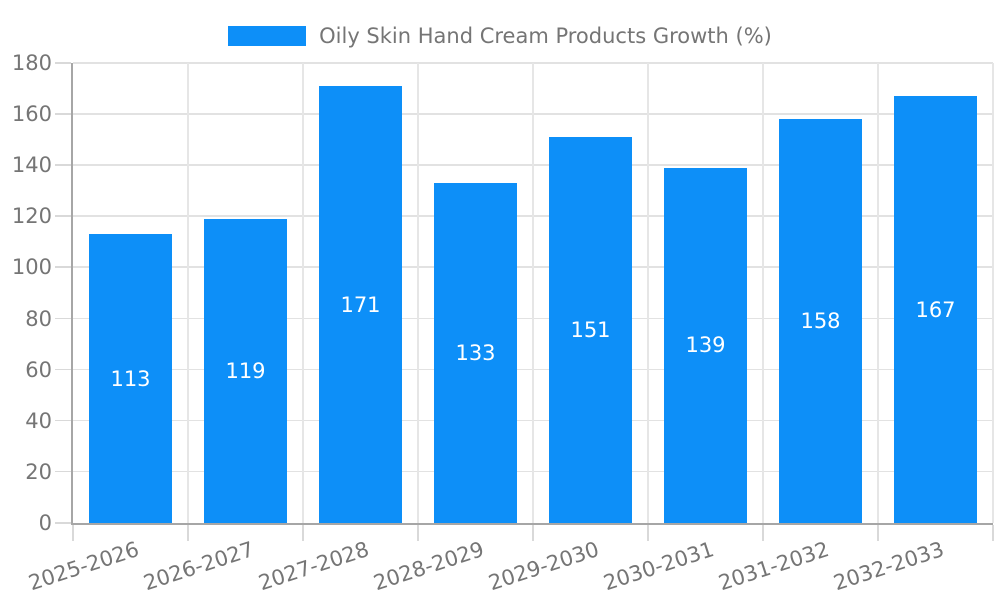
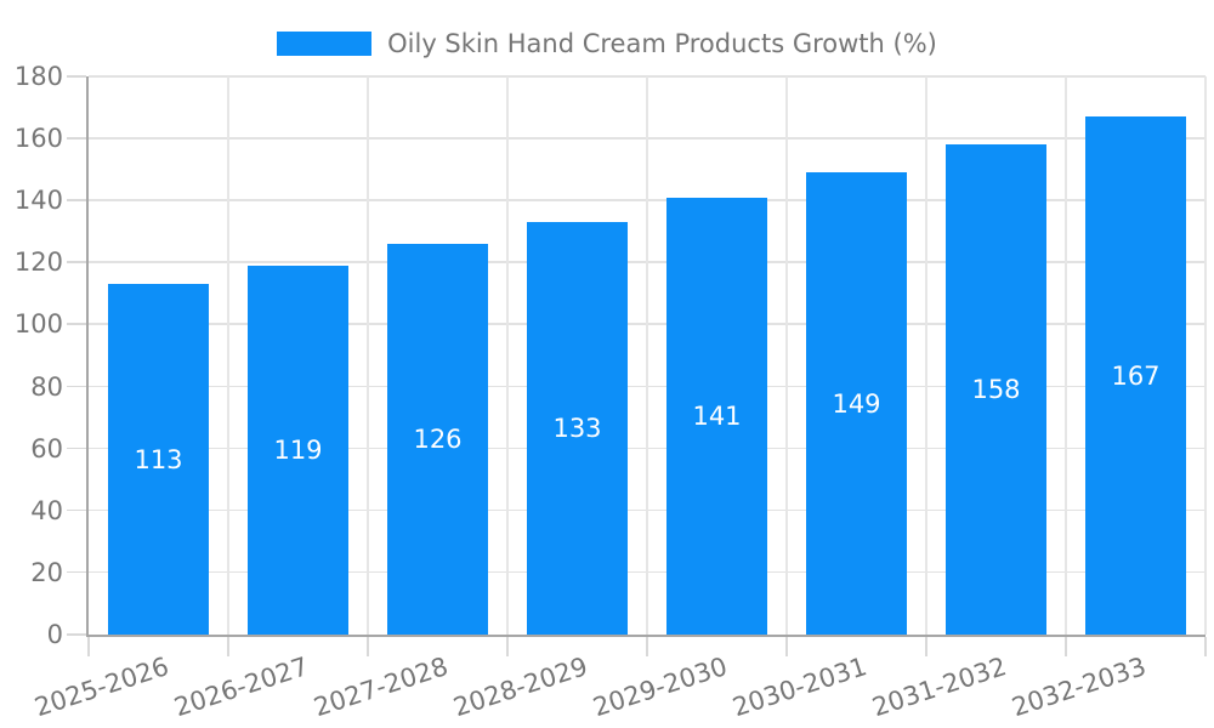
2027-2028: 171 -> 126
2029-2030: 151 -> 141
2030-2031: 139 -> 149
